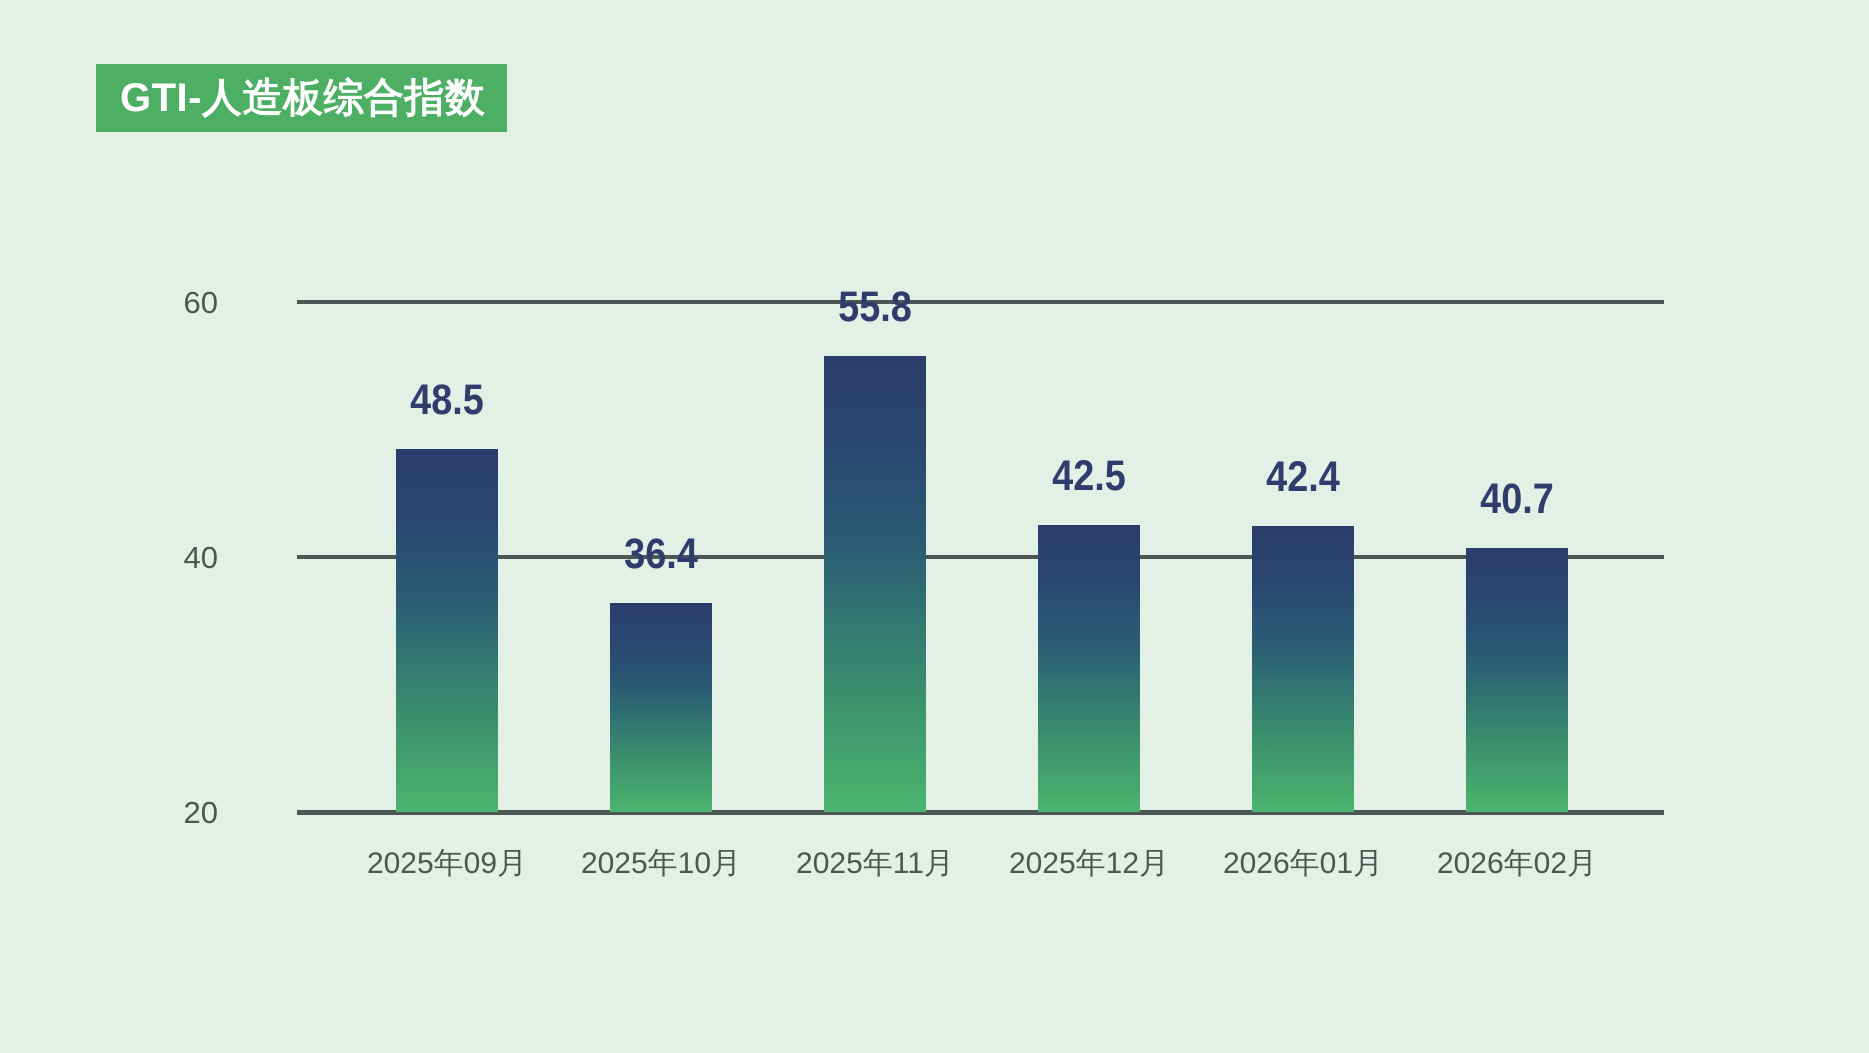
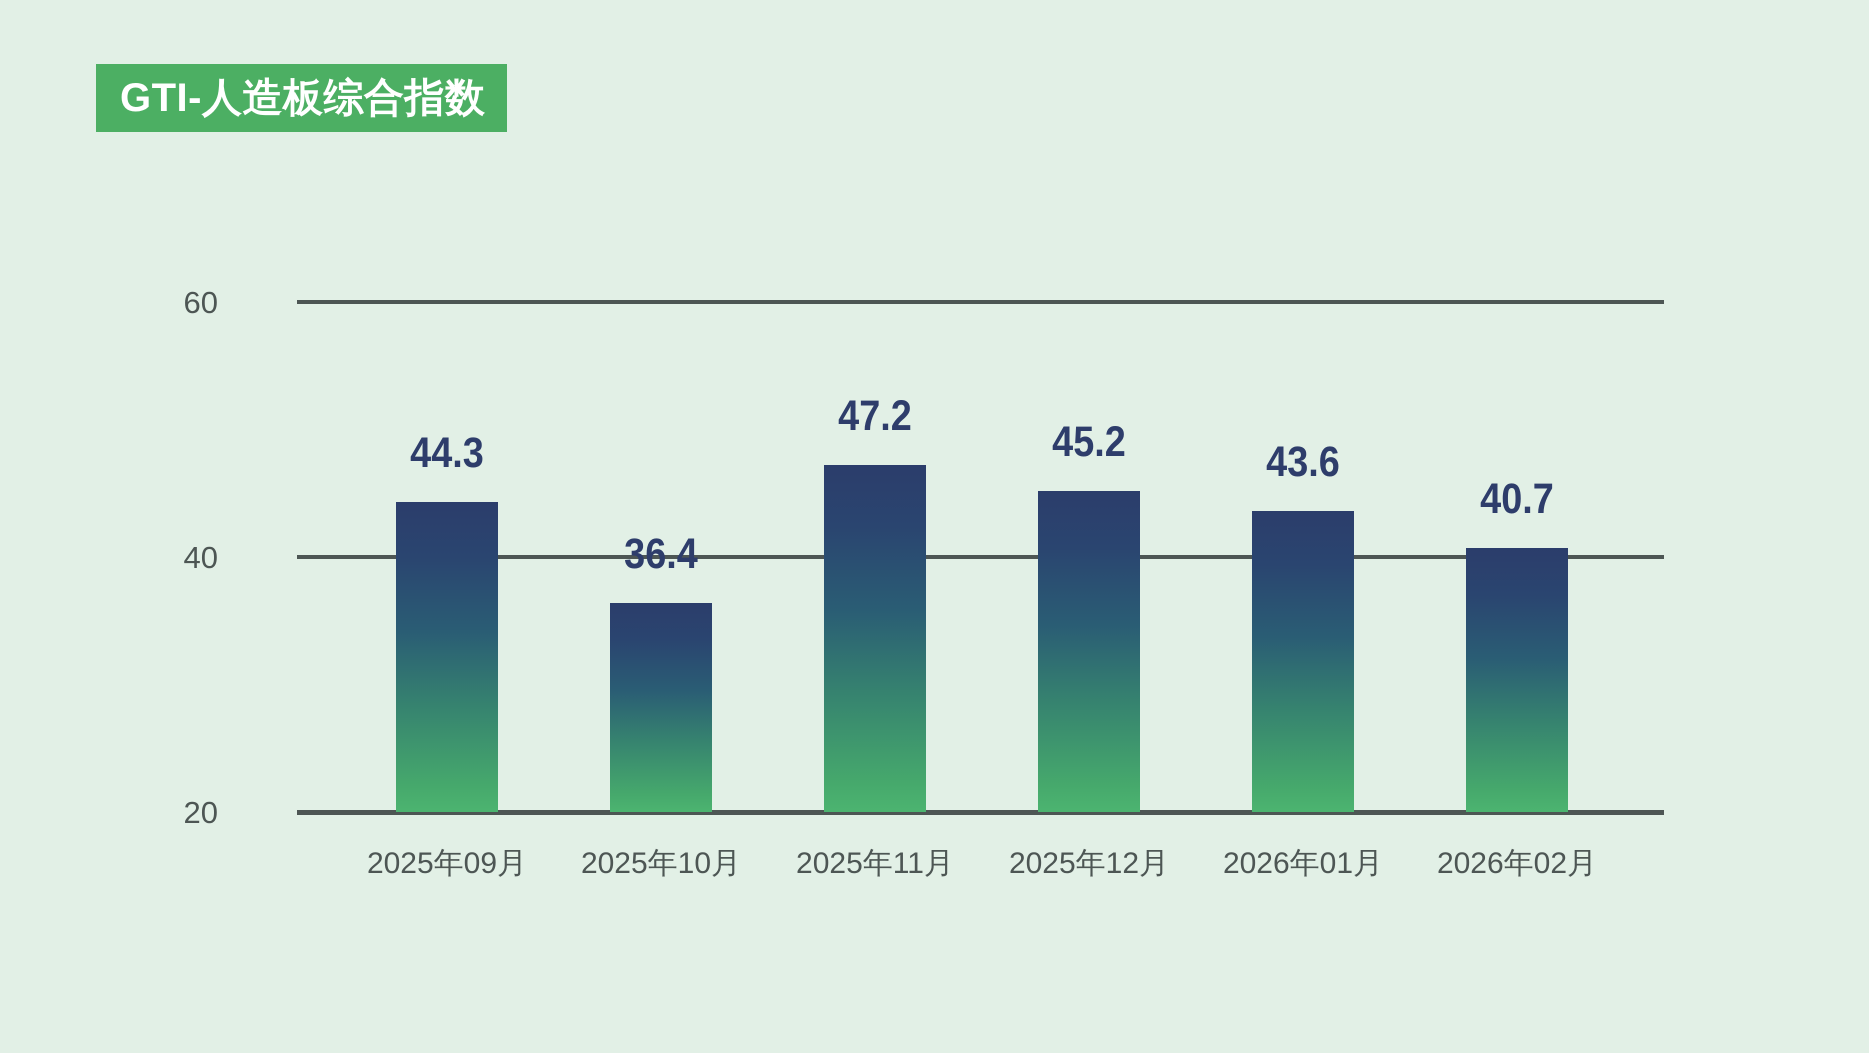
2025年09月: 48.5 -> 44.3
2025年11月: 55.8 -> 47.2
2025年12月: 42.5 -> 45.2
2026年01月: 42.4 -> 43.6
